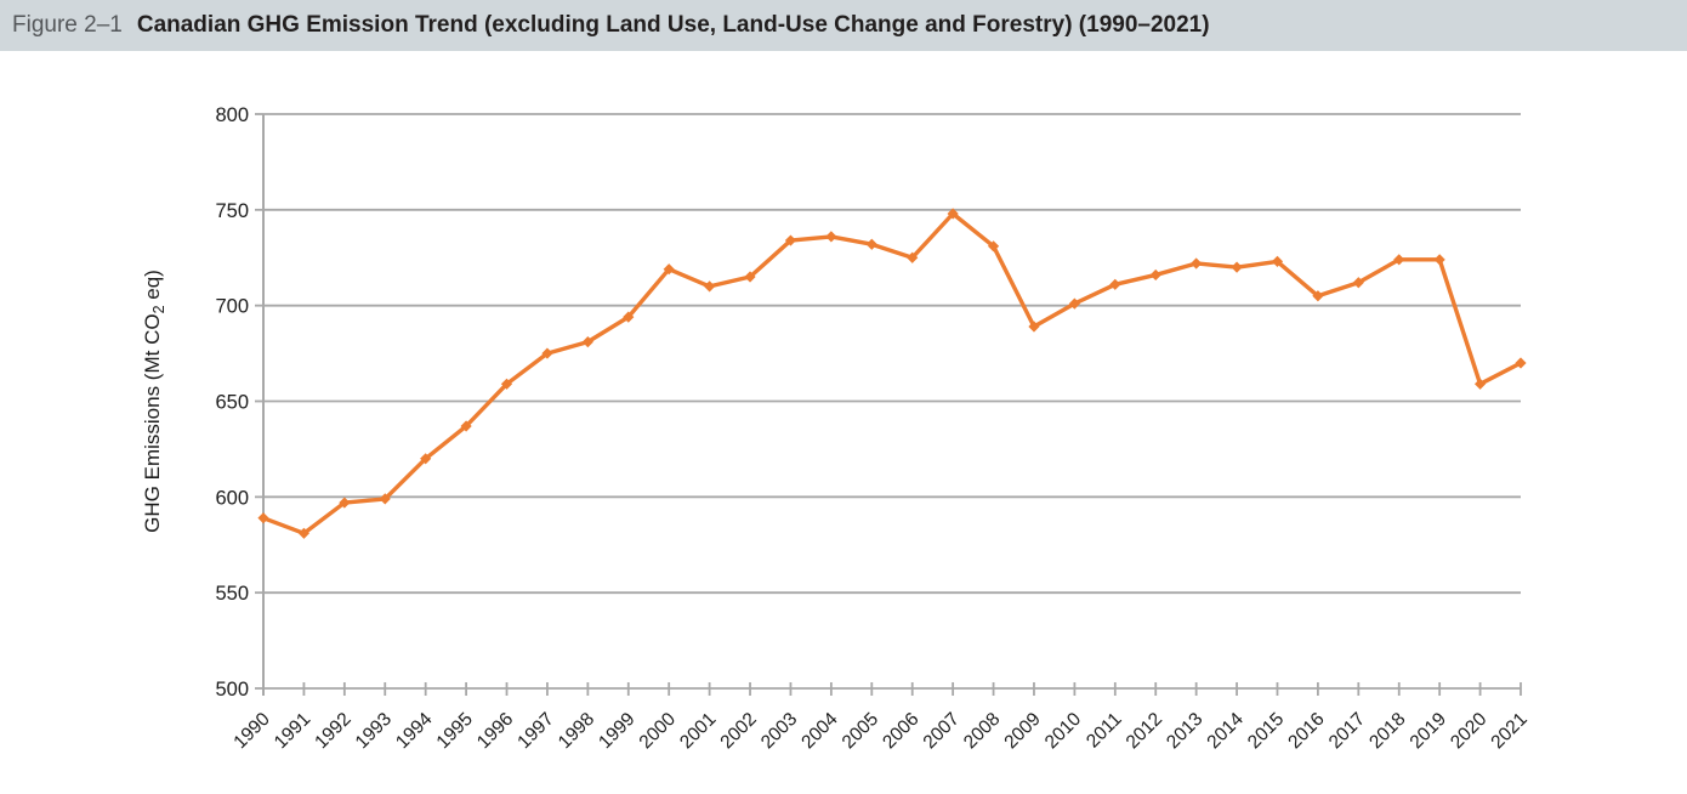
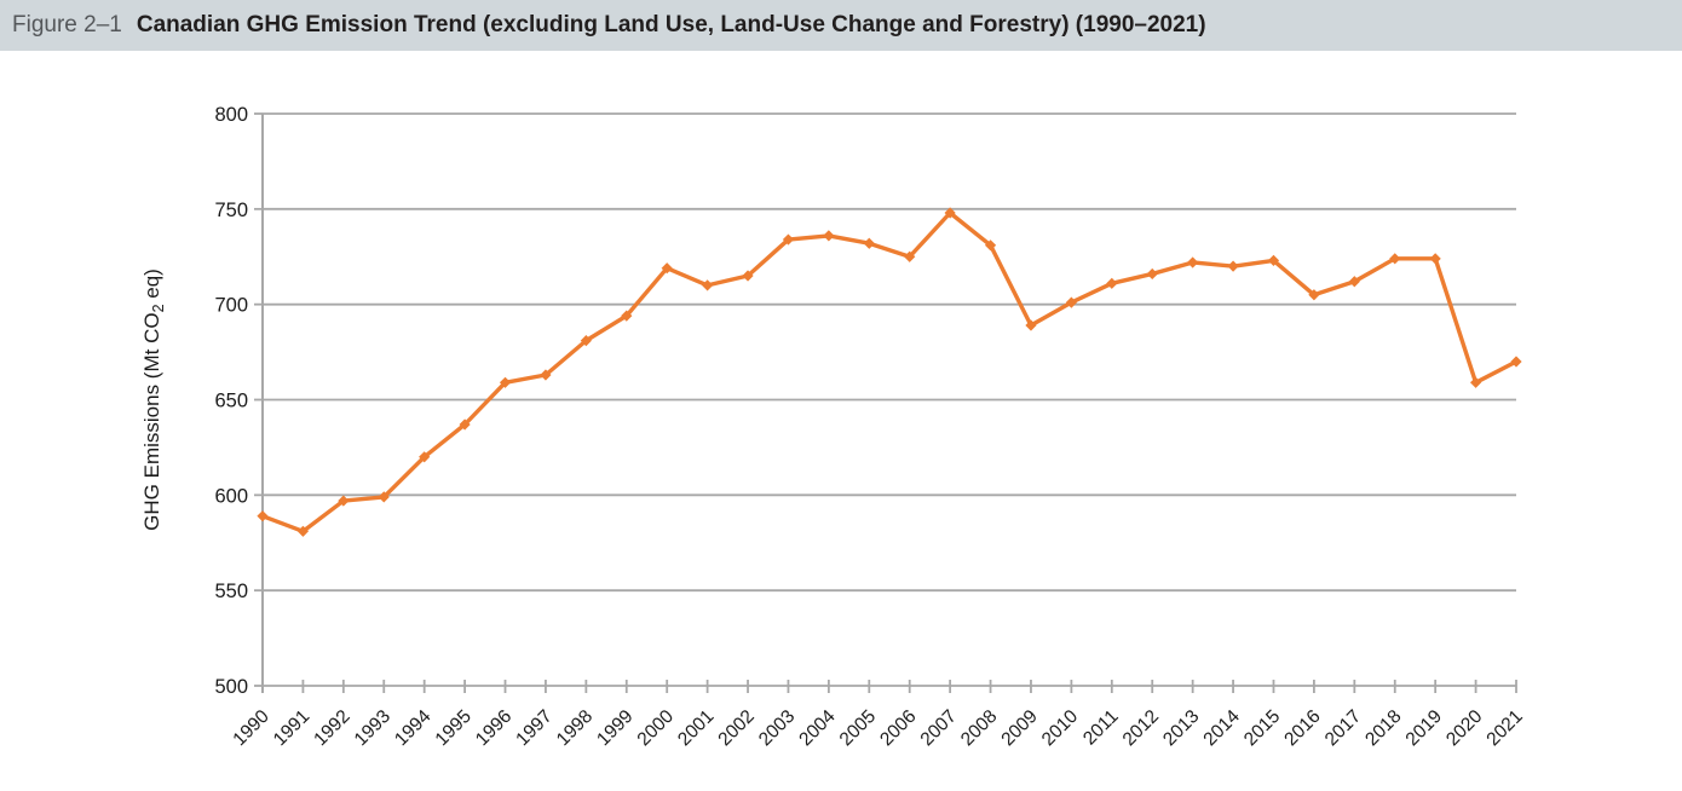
1997: 675 -> 663
